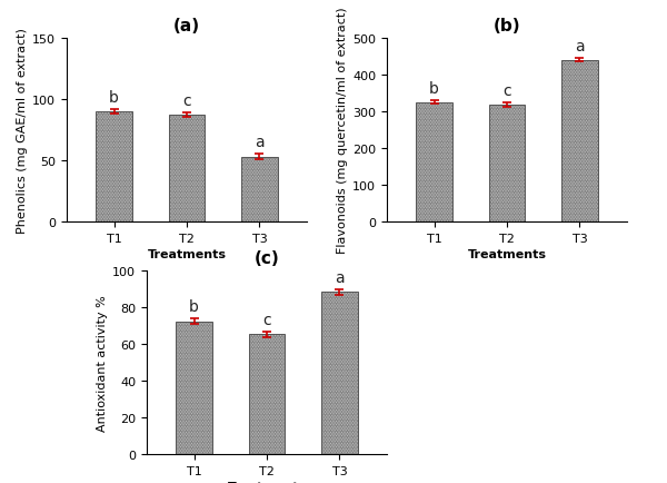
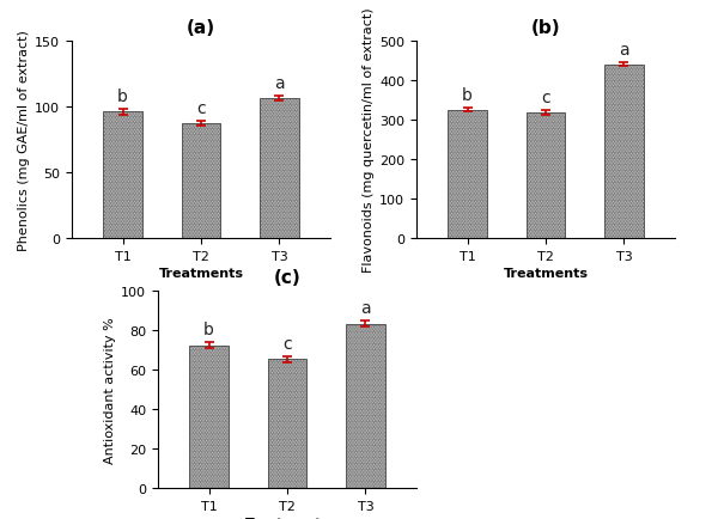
(a)/T1: 90 -> 96
(a)/T3: 53 -> 106
(c)/T3: 88 -> 83
